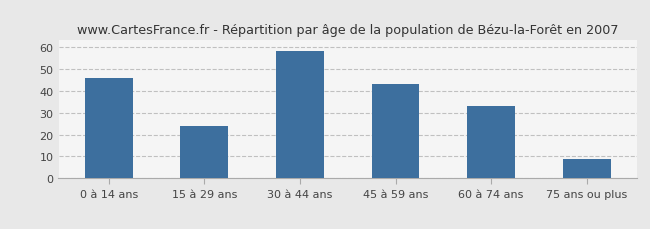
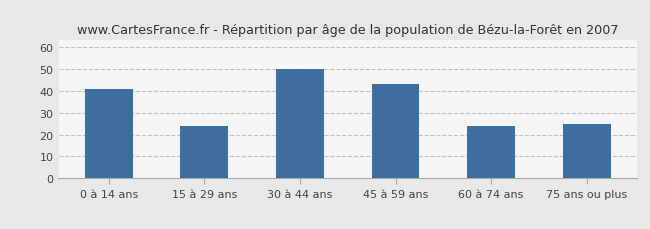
0 à 14 ans: 46 -> 41
30 à 44 ans: 58 -> 50
60 à 74 ans: 33 -> 24
75 ans ou plus: 9 -> 25
